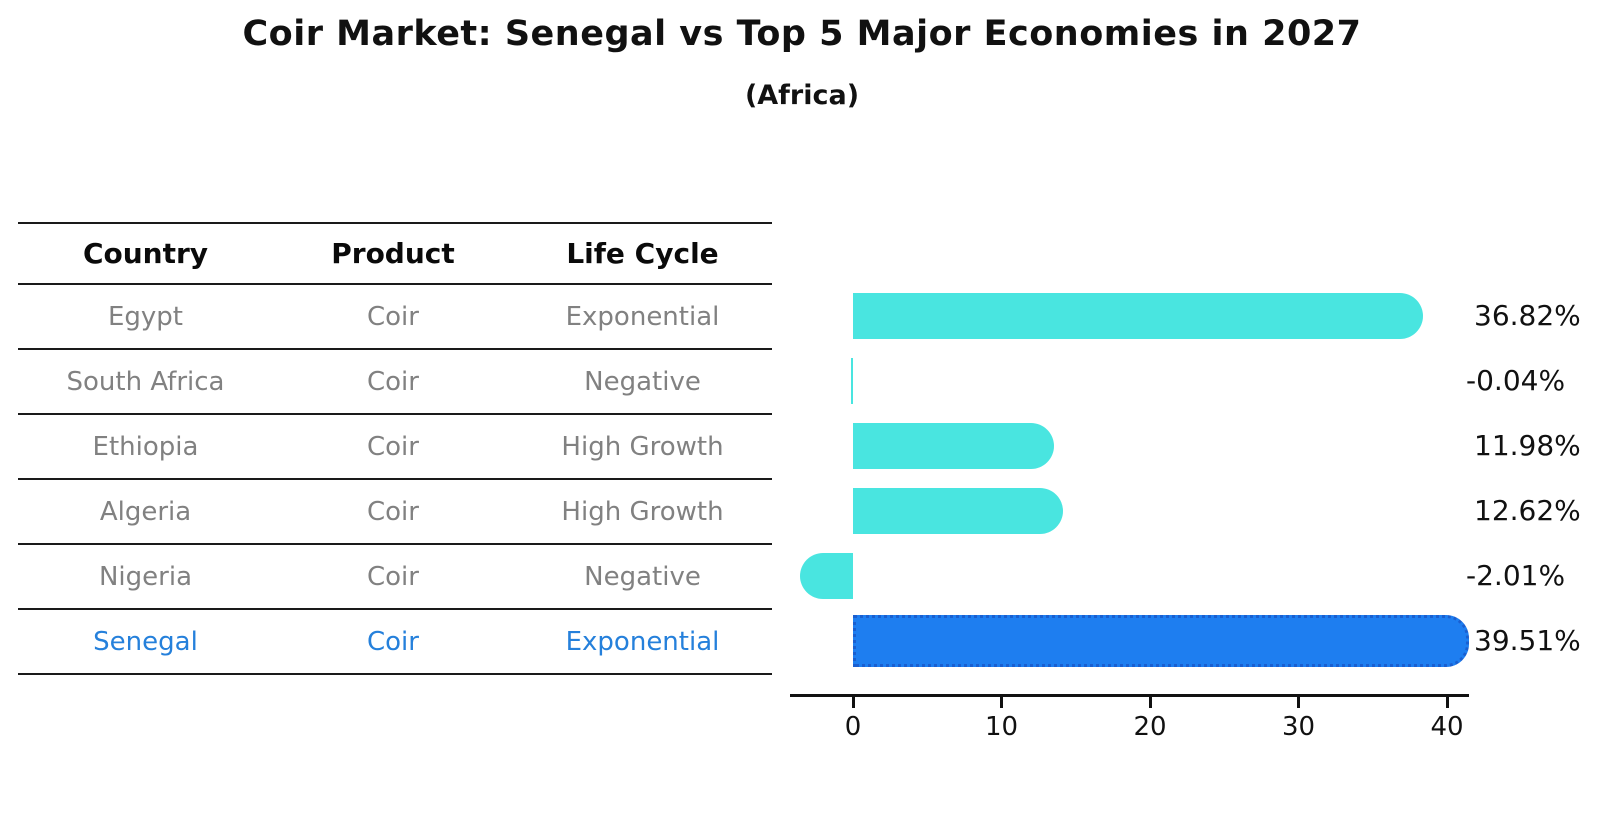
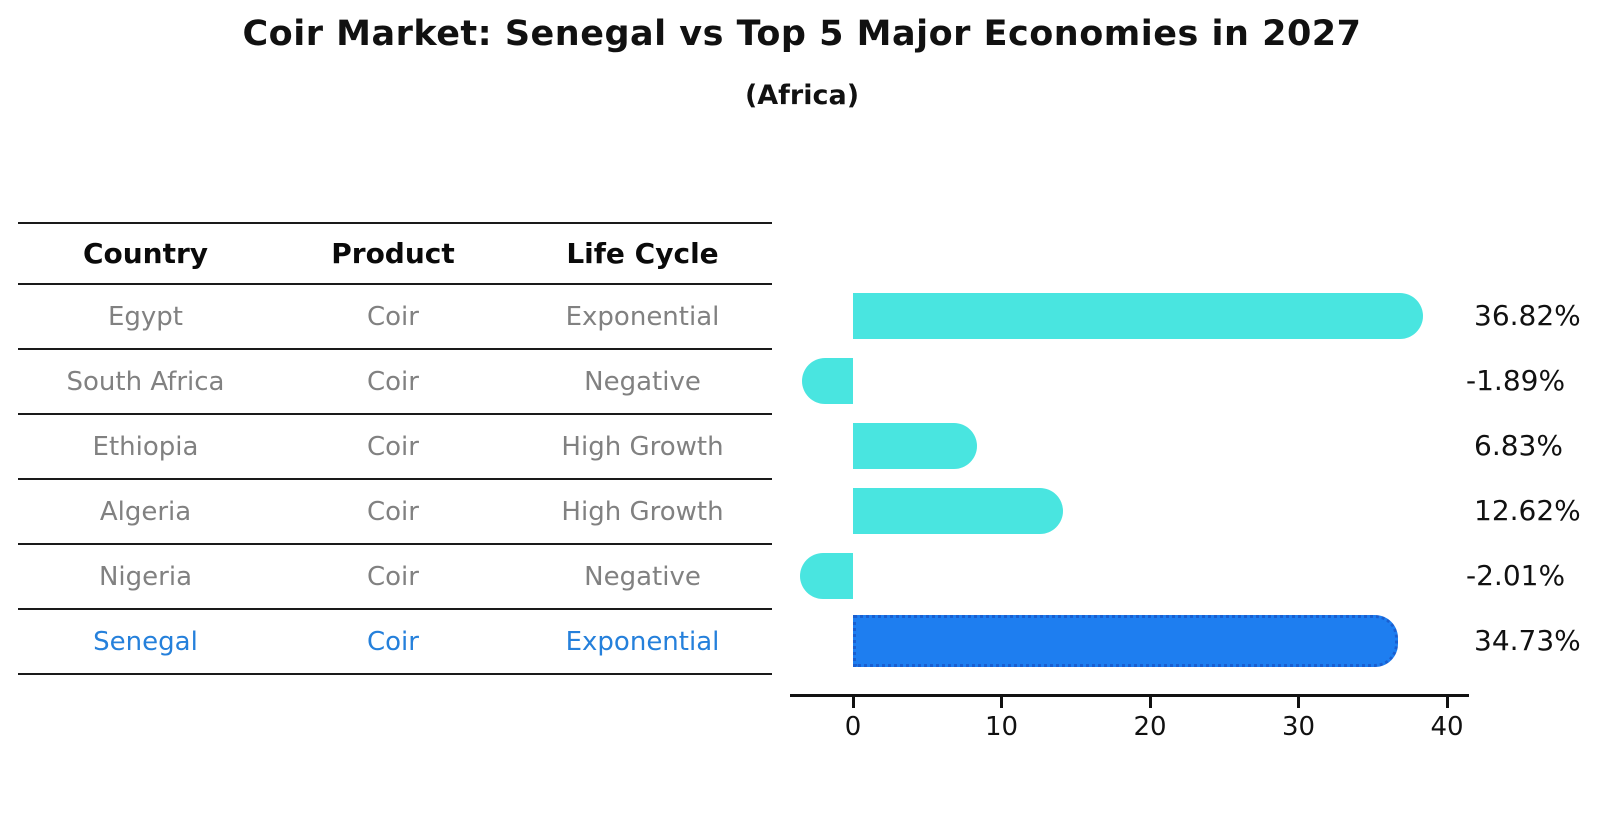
South Africa: -0.04% -> -1.89%
Ethiopia: 11.98% -> 6.83%
Senegal: 39.51% -> 34.73%
